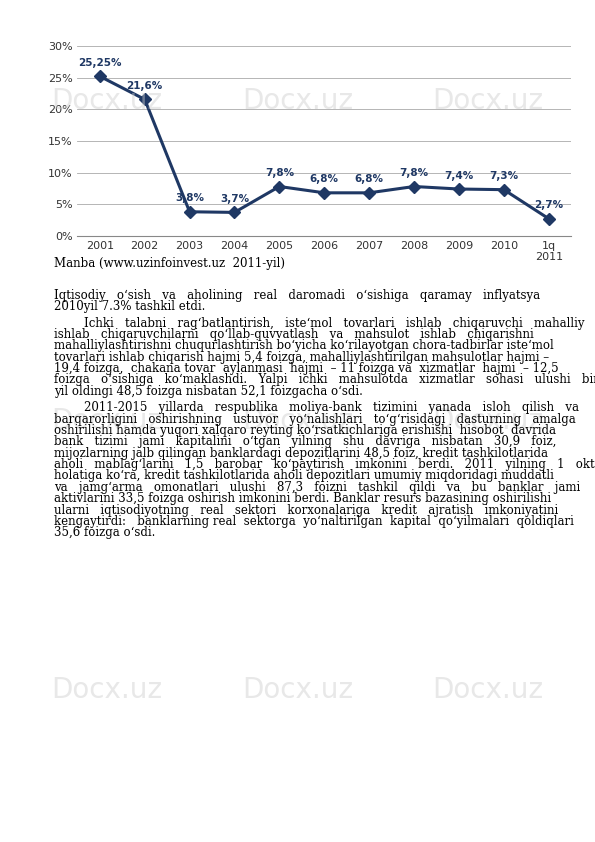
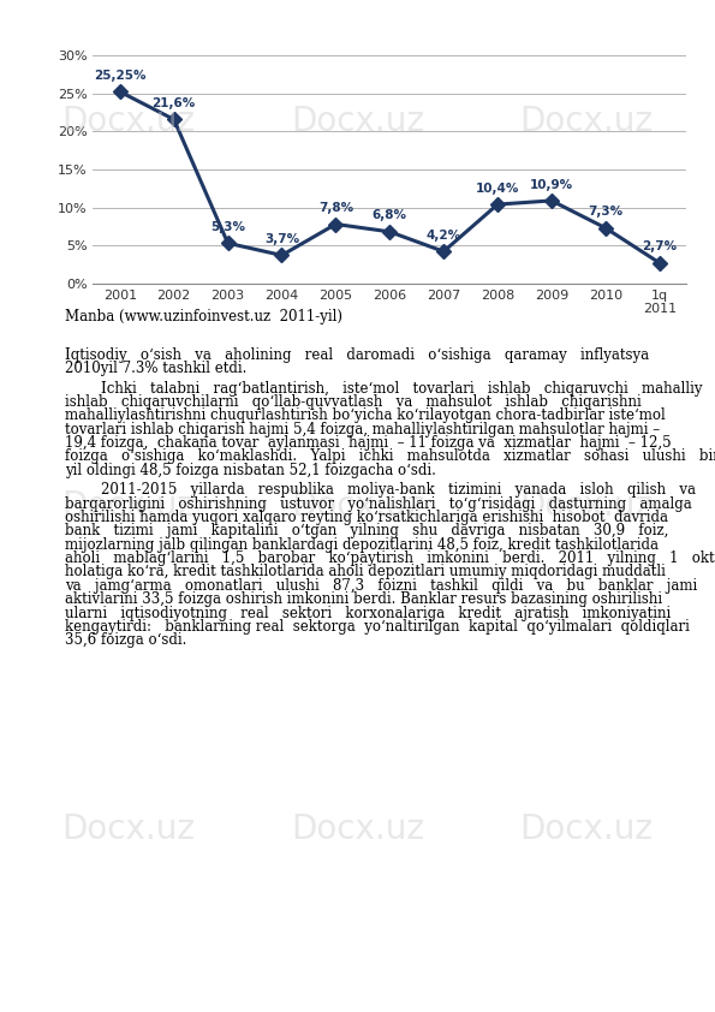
2003: 3,8% -> 5,3%
2007: 6,8% -> 4,2%
2008: 7,8% -> 10,4%
2009: 7,4% -> 10,9%
